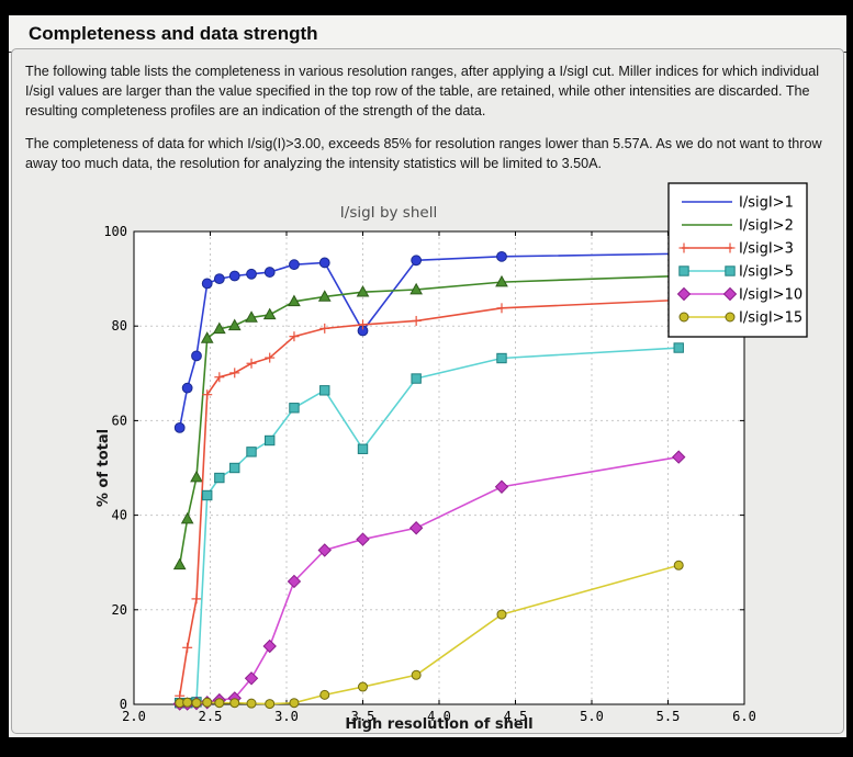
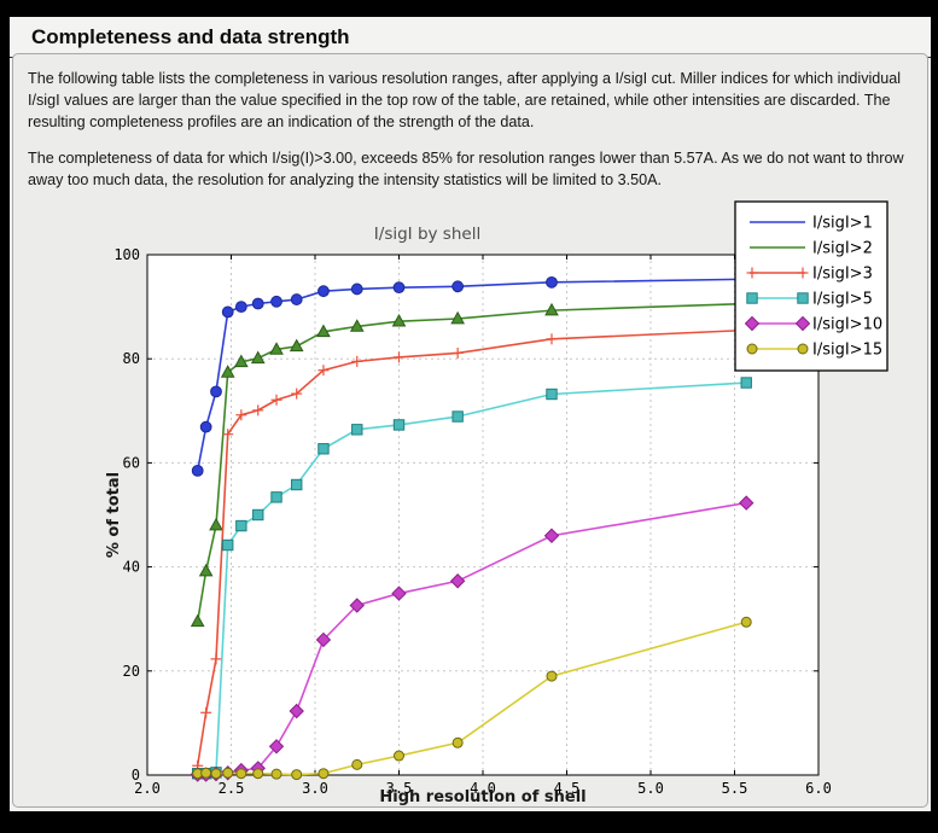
I/sigI>1/3.5: 79 -> 94
I/sigI>5/3.5: 54 -> 67
